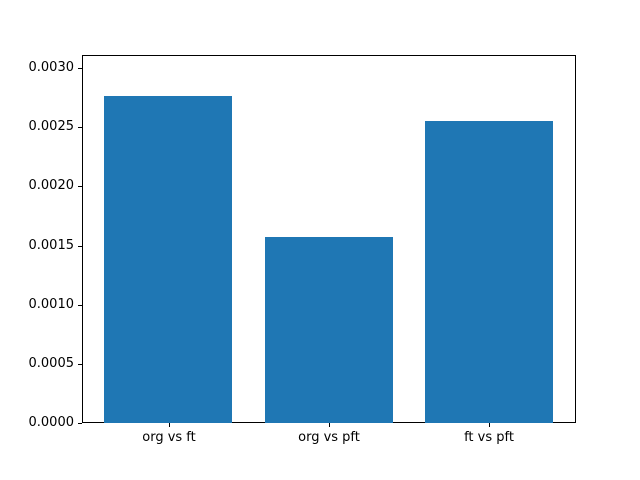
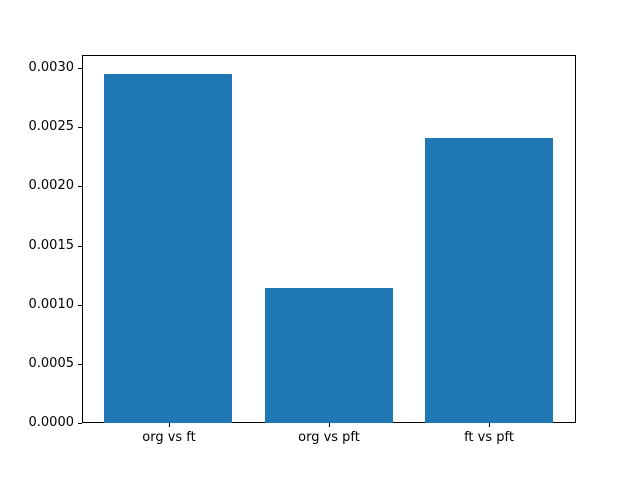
org vs ft: 0.00276 -> 0.00295
org vs pft: 0.00157 -> 0.00114
ft vs pft: 0.00255 -> 0.00241
